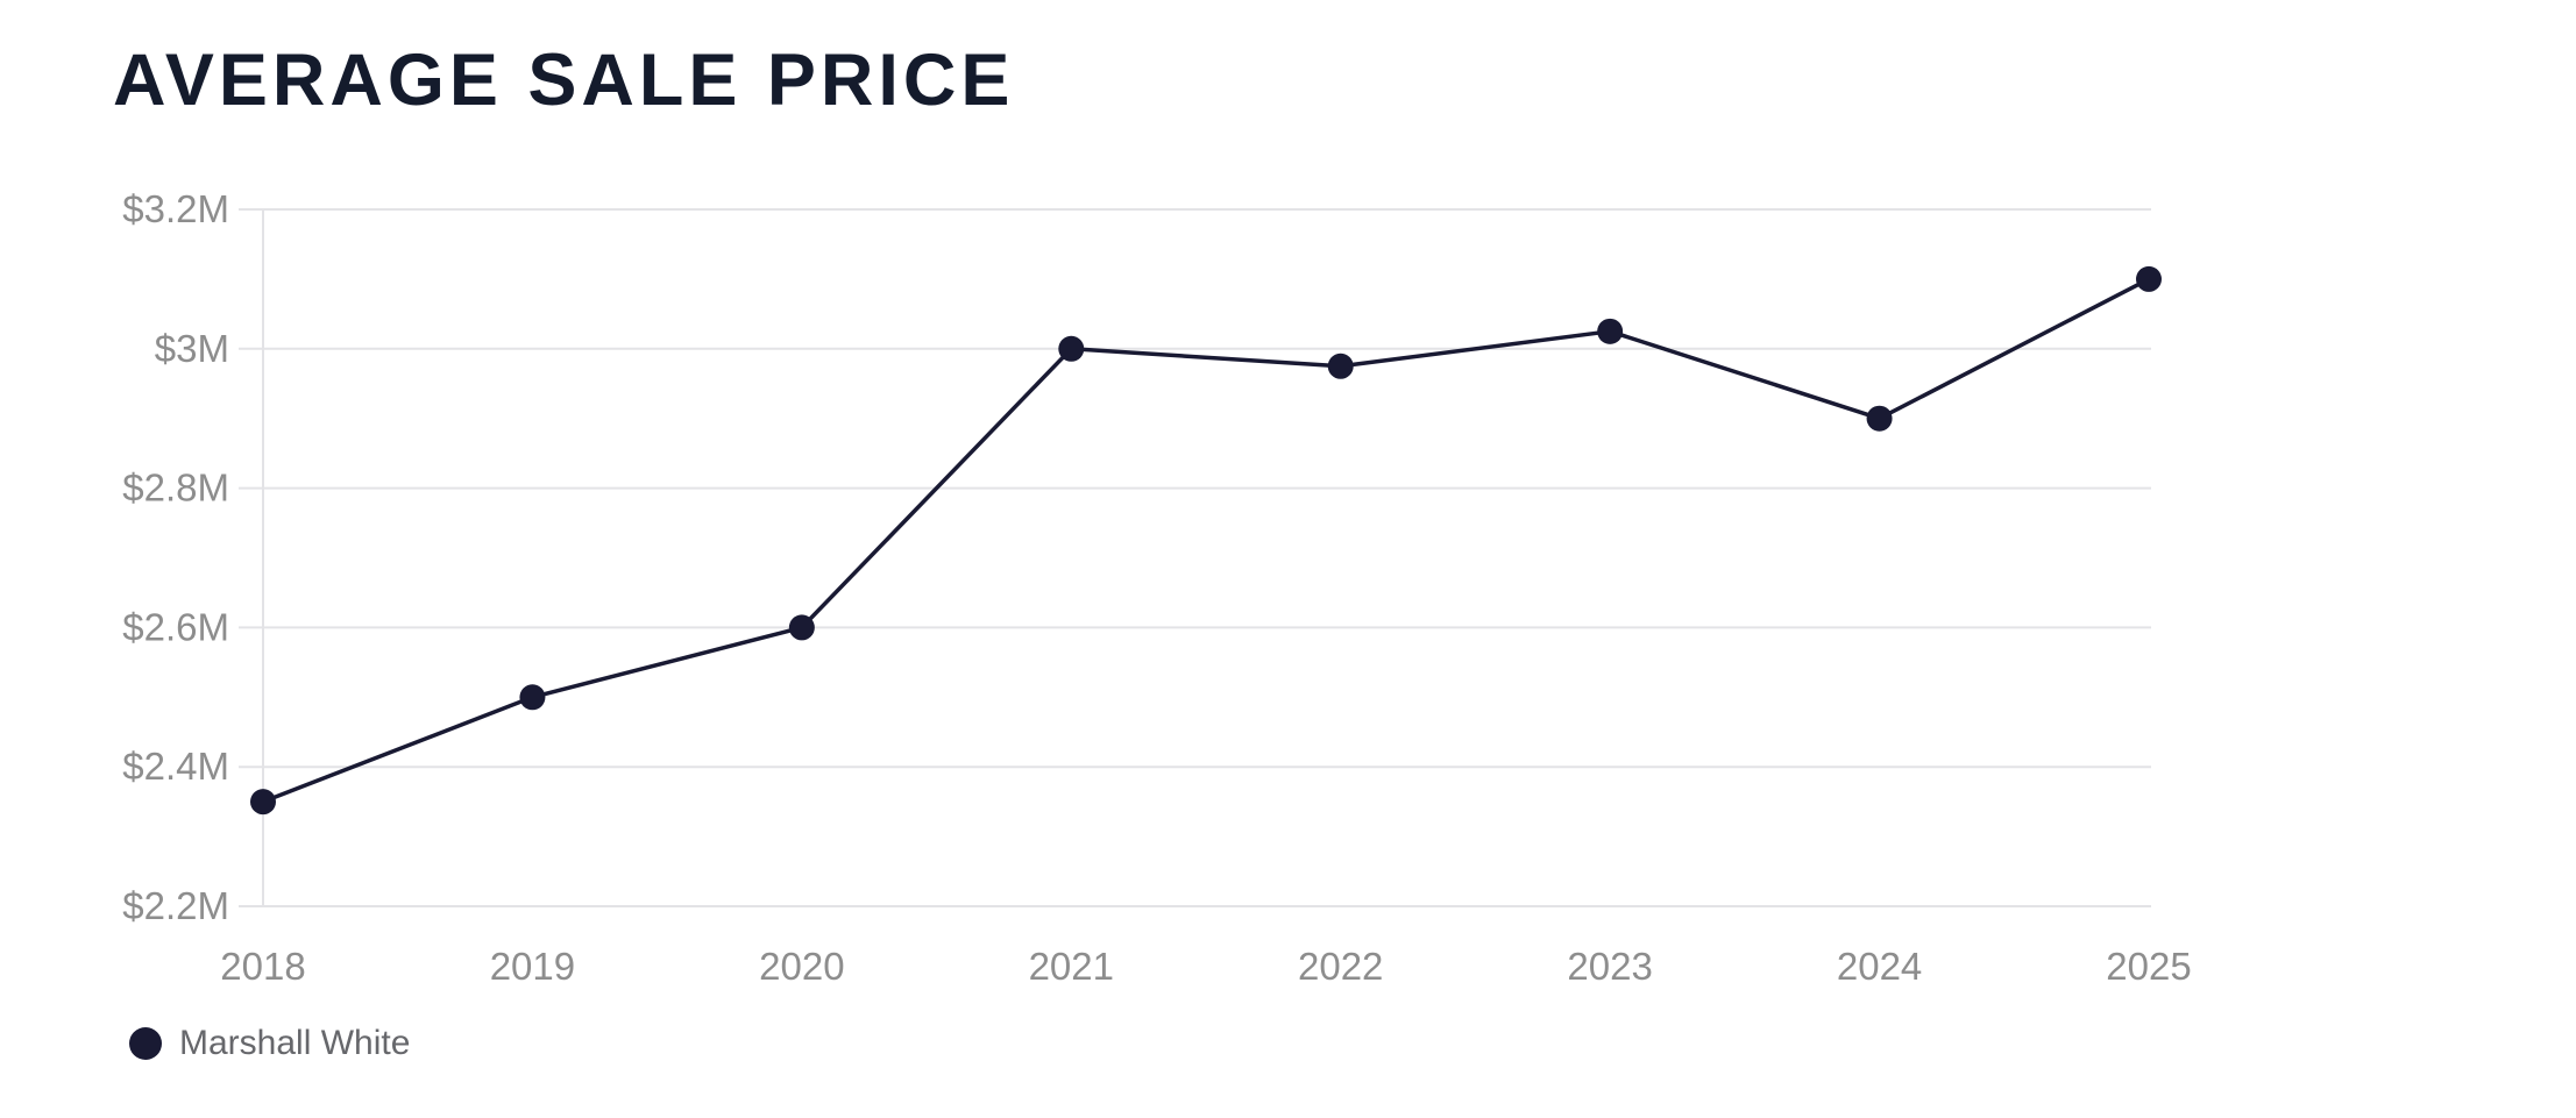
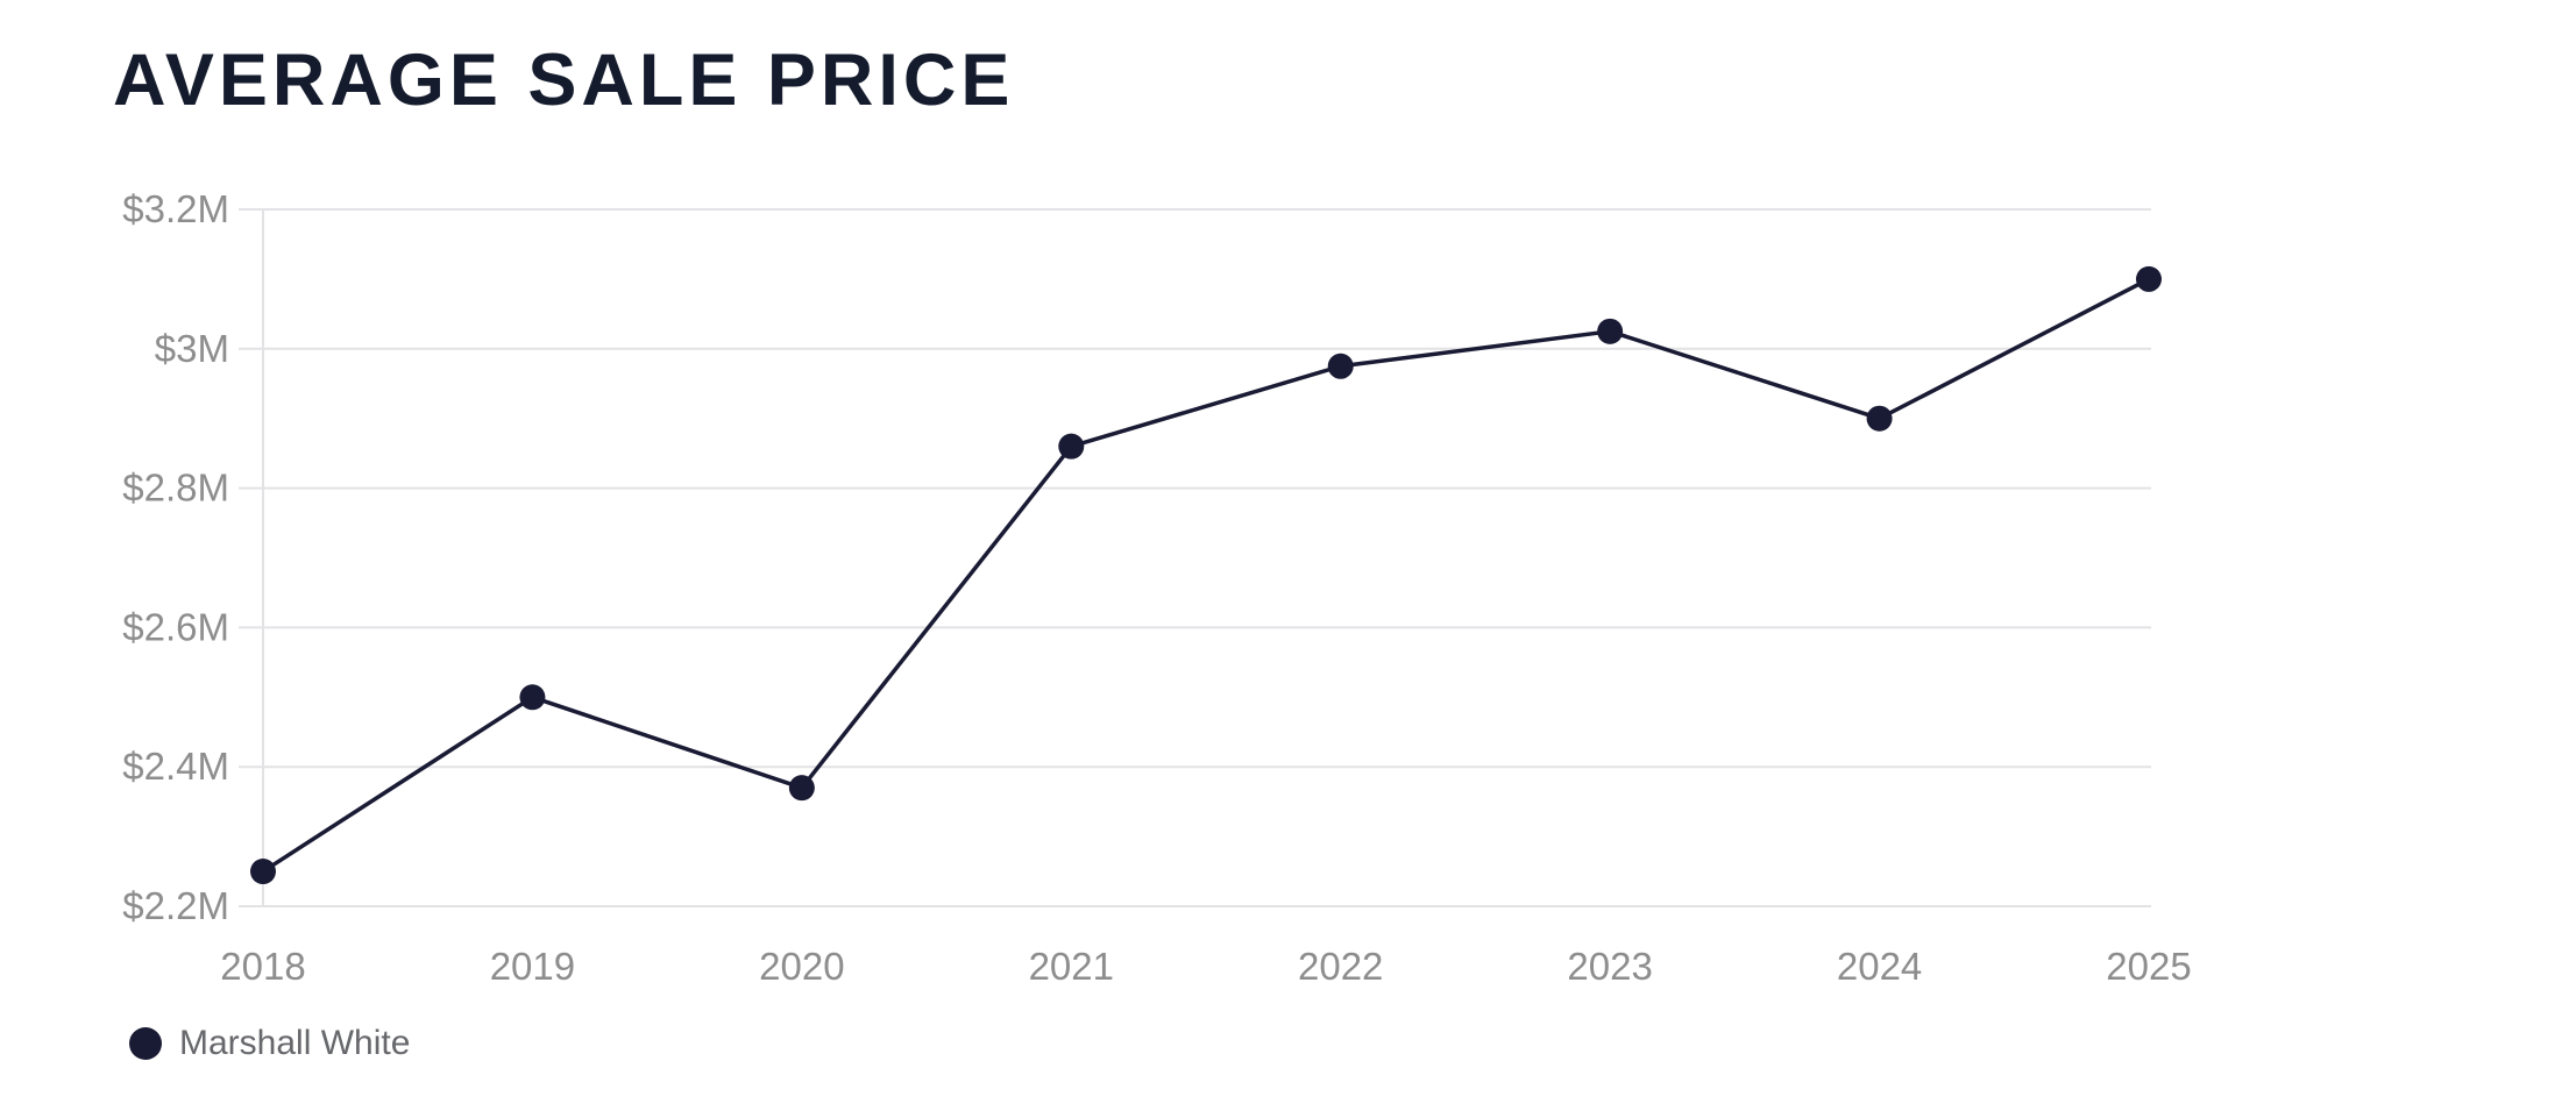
2018: $2.35M -> $2.25M
2020: $2.60M -> $2.37M
2021: $3.00M -> $2.86M
